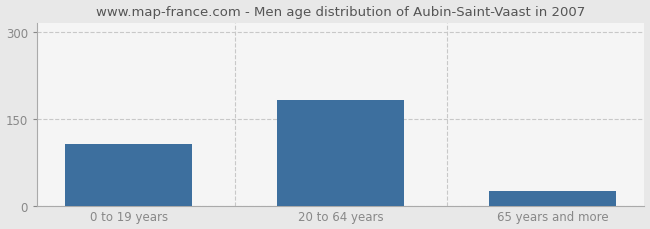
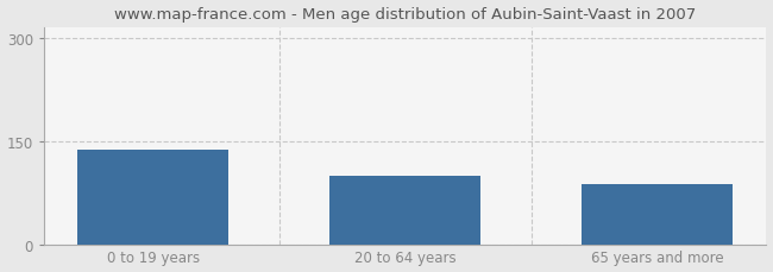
0 to 19 years: 107 -> 138
20 to 64 years: 182 -> 100
65 years and more: 25 -> 88
